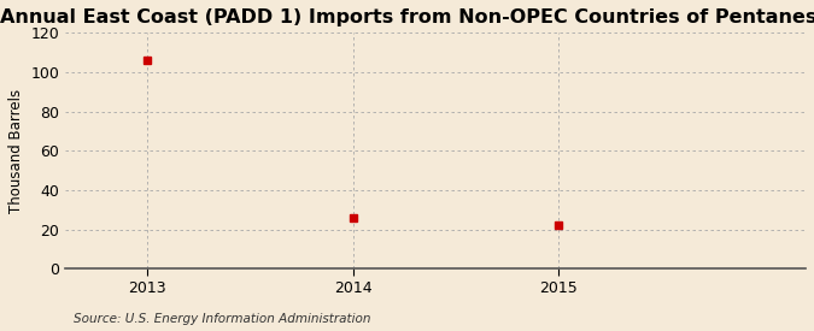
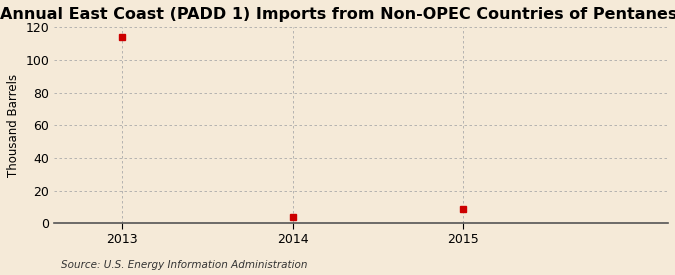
2013: 106 -> 114
2014: 26 -> 4
2015: 22 -> 9
